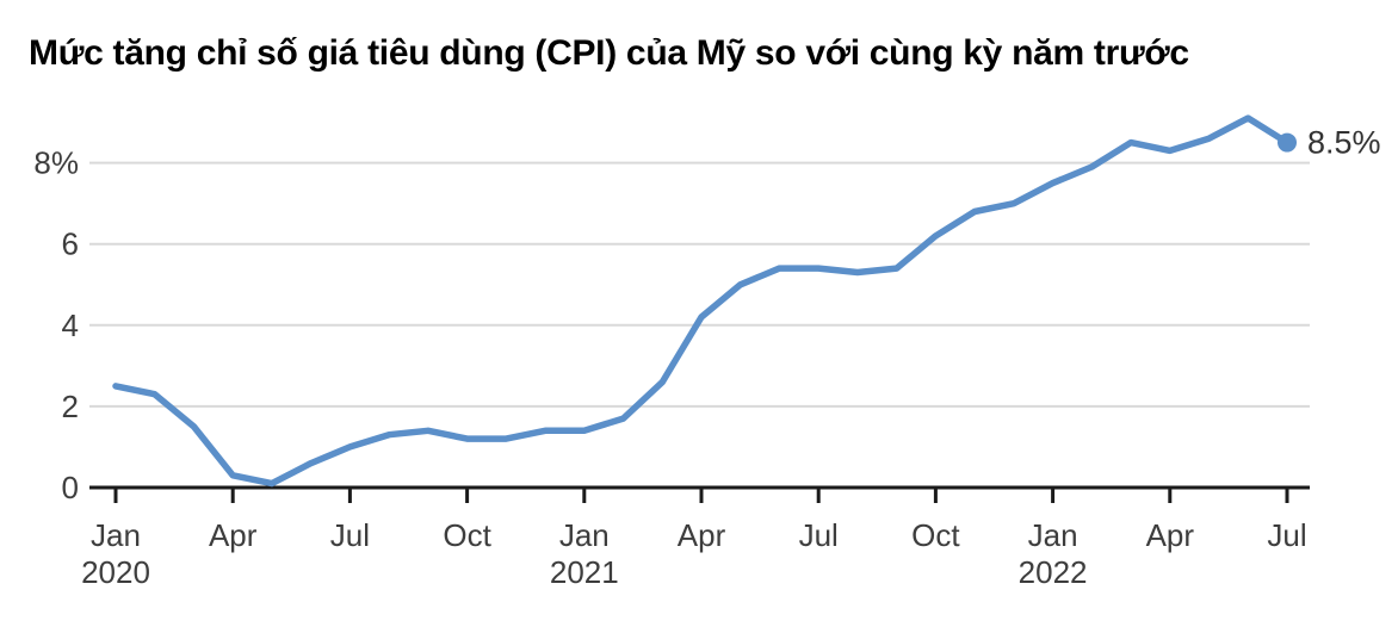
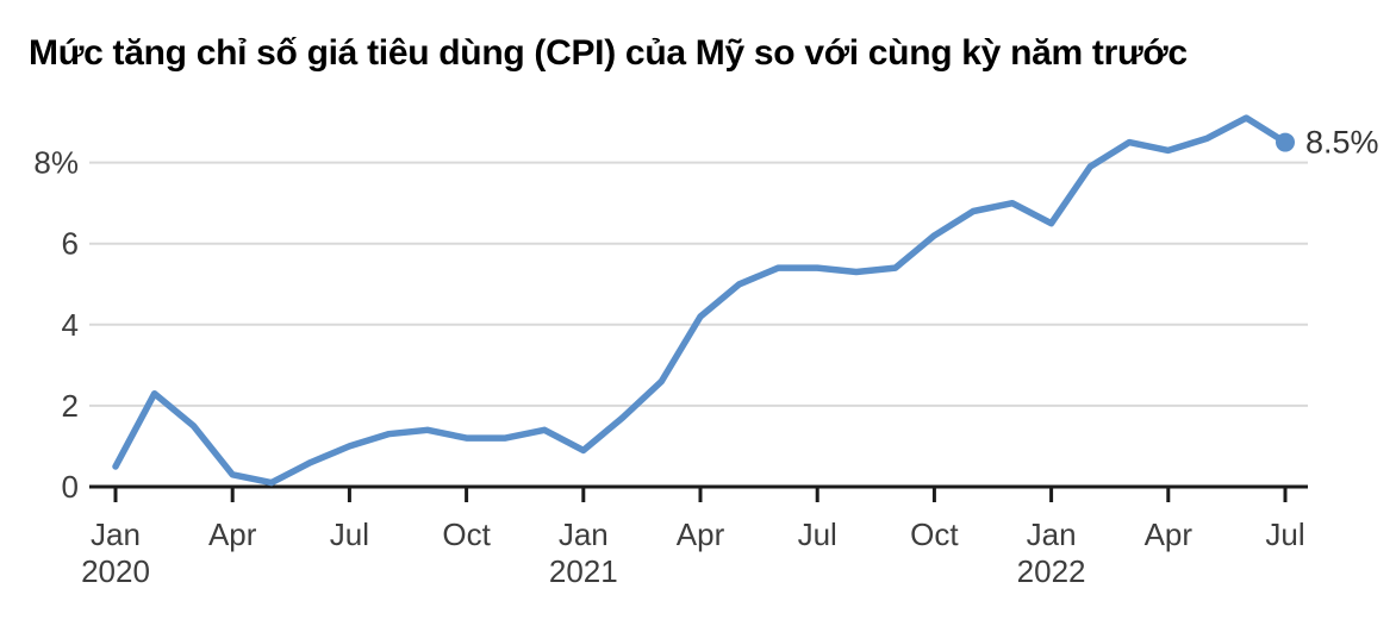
Jan 2020: 2.5% -> 0.5%
Jan 2021: 1.4% -> 0.9%
Jan 2022: 7.5% -> 6.5%
